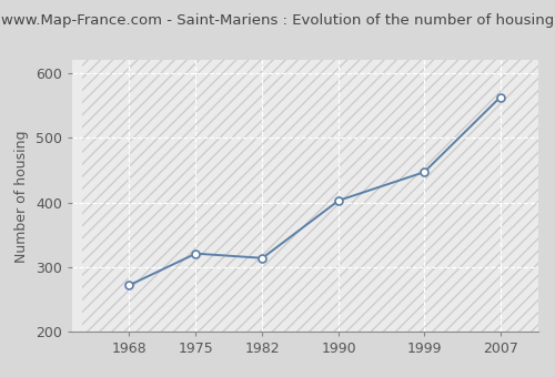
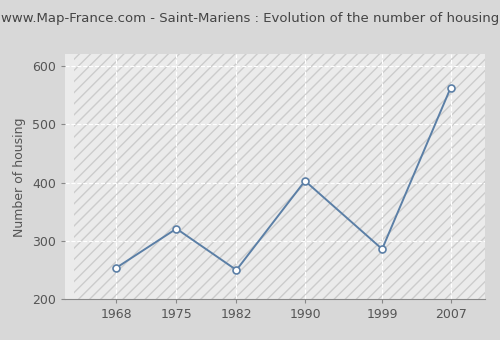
1968: 272 -> 254
1982: 314 -> 250
1999: 447 -> 286
